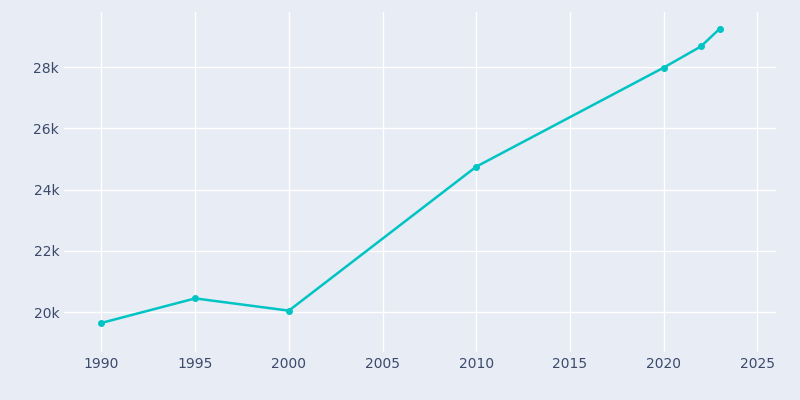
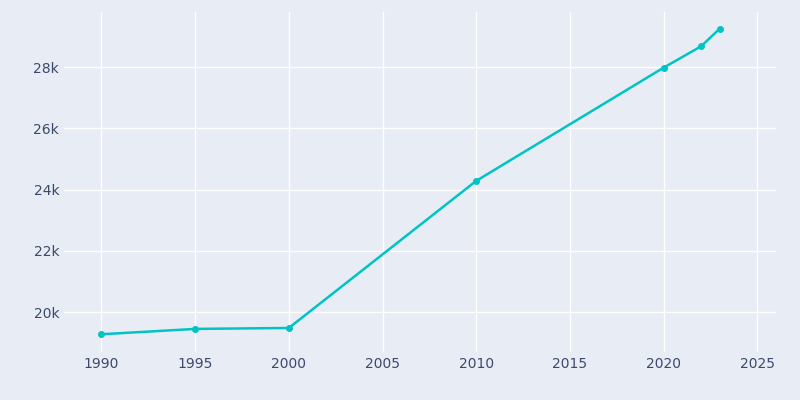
1990: 19.65k -> 19.28k
1995: 20.45k -> 19.45k
2000: 20.05k -> 19.48k
2010: 24.75k -> 24.29k
